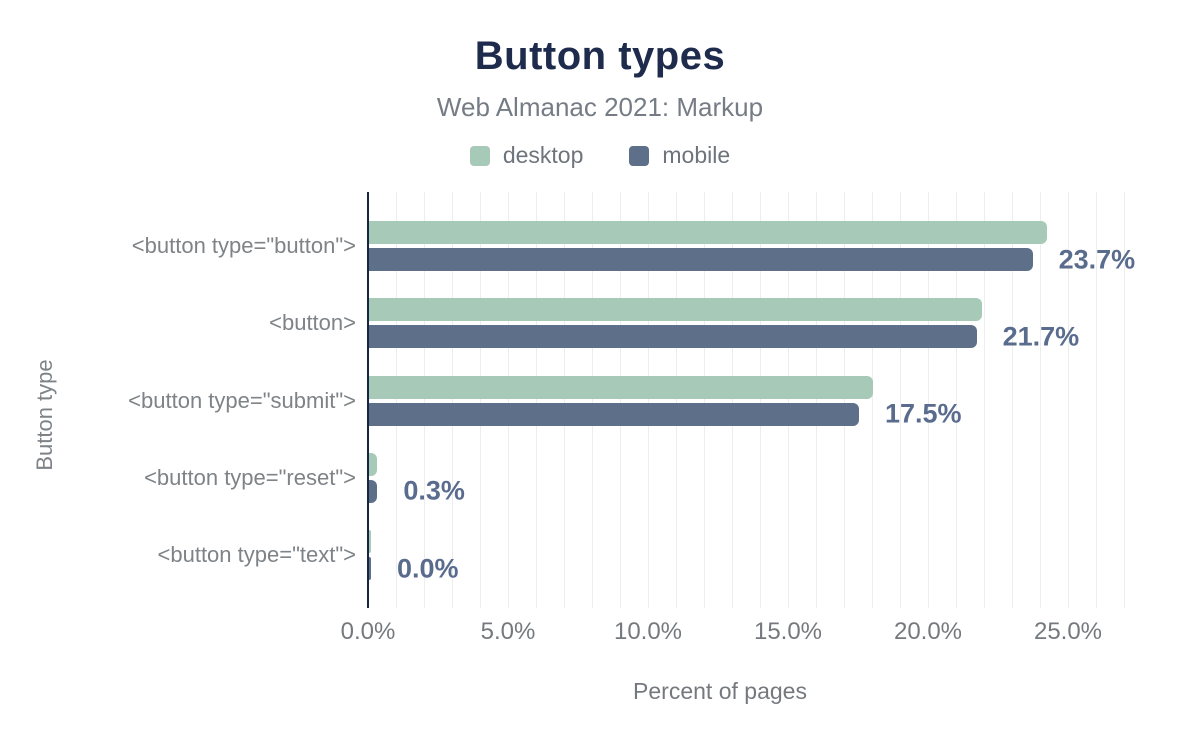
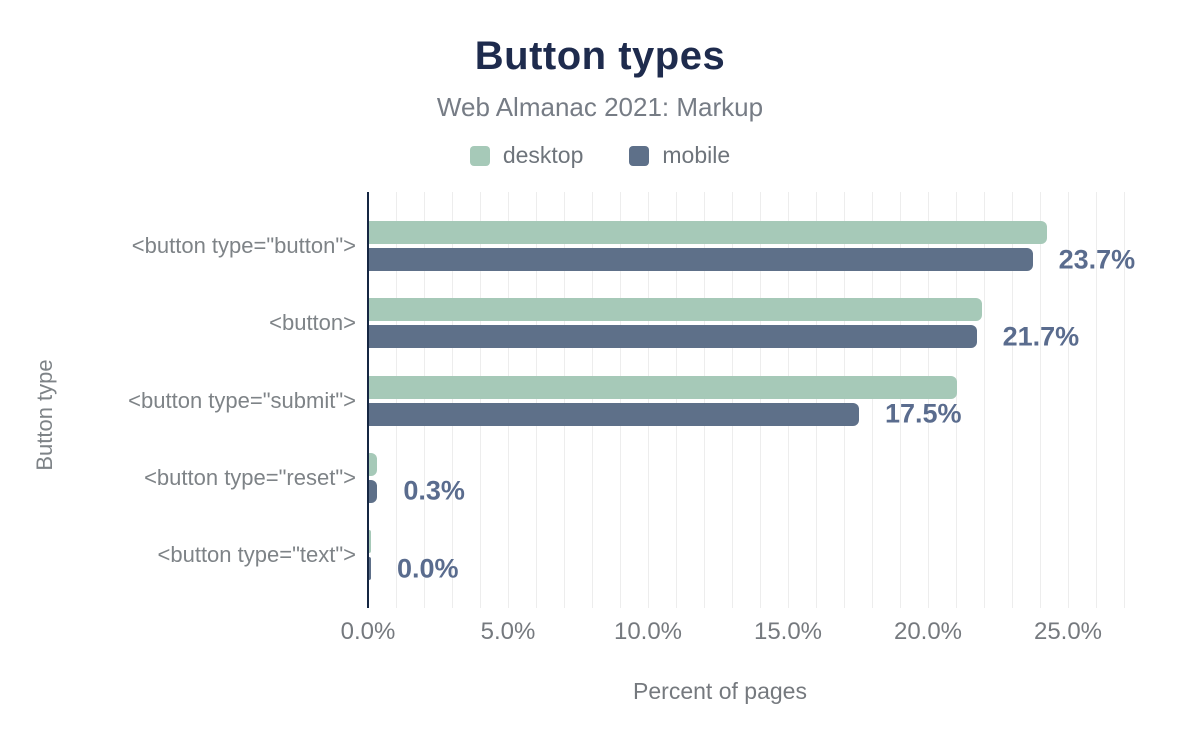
desktop/<button type="submit">: 18.0% -> 21.0%
